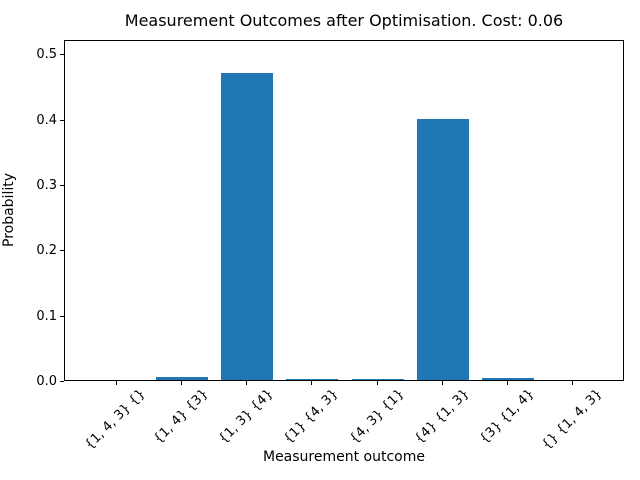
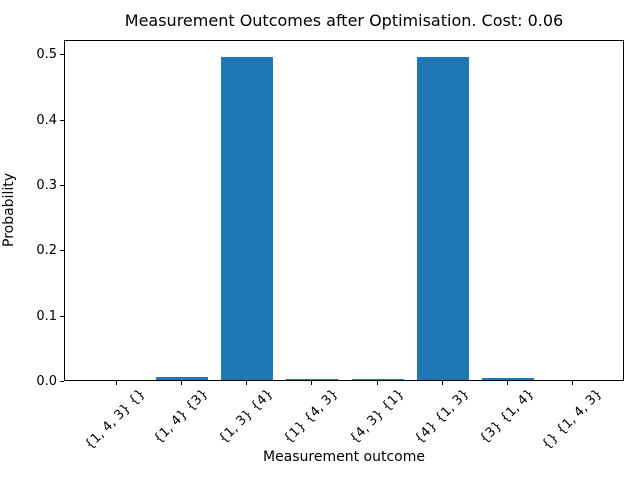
{1, 3} {4}: 0.47 -> 0.49
{4} {1, 3}: 0.40 -> 0.49
